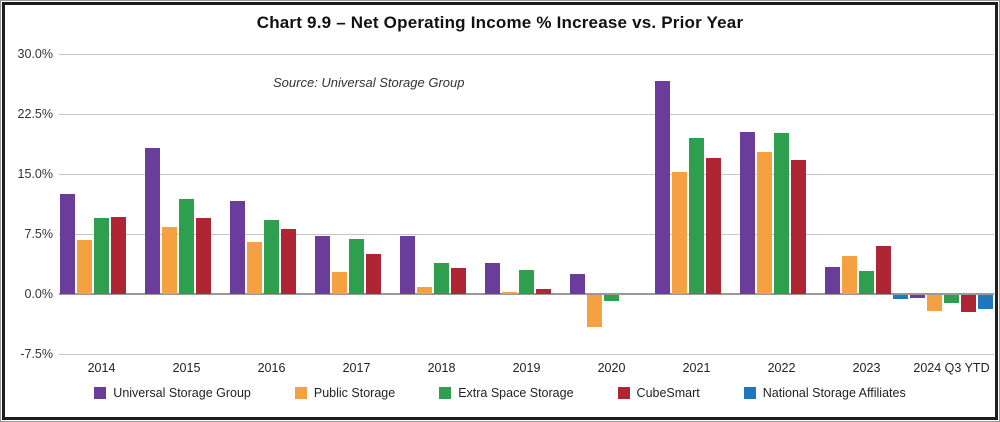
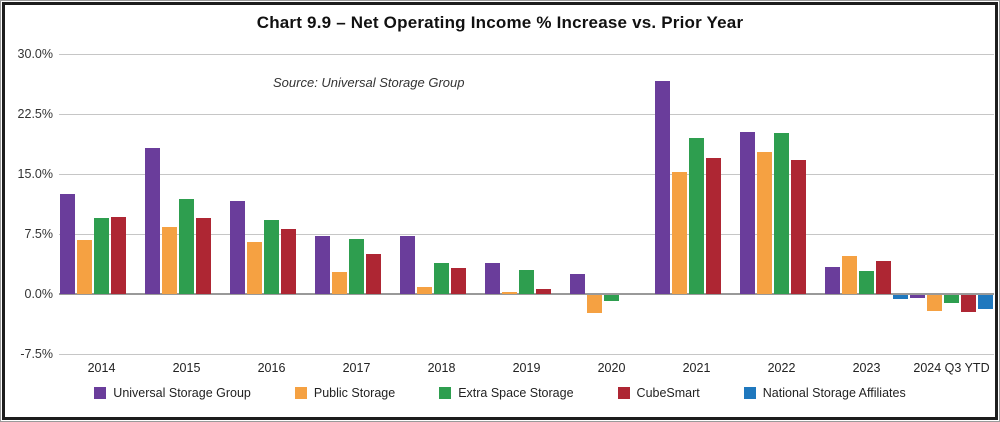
Public Storage/2020: -4% -> -2%
CubeSmart/2023: 6% -> 4%
